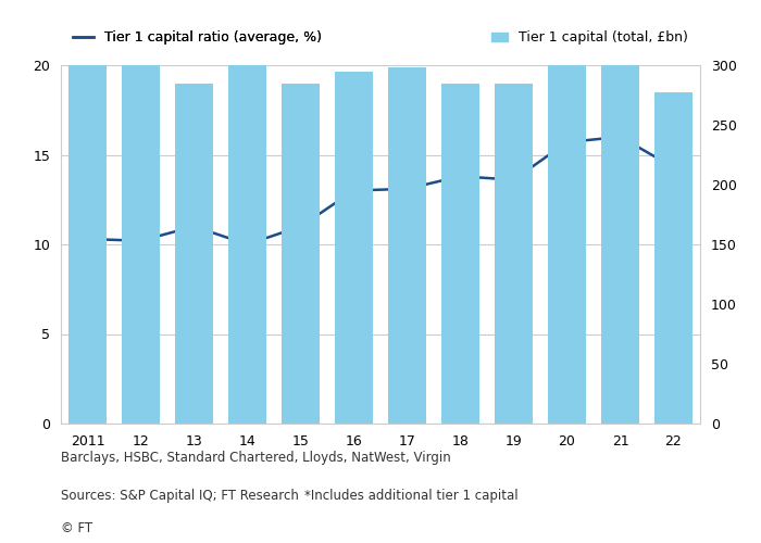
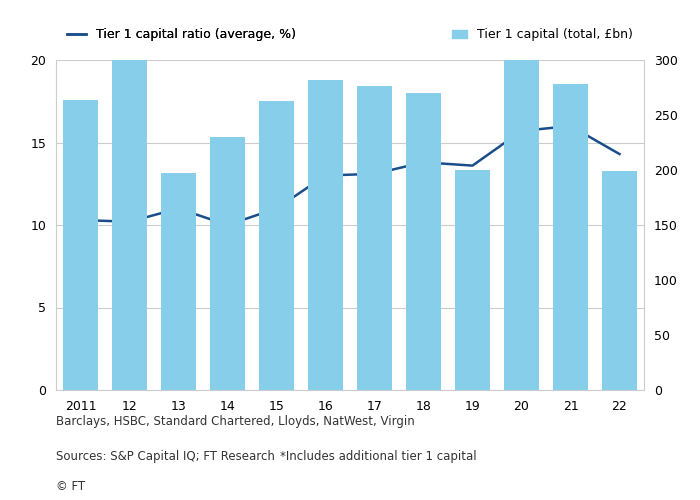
Tier 1 capital (total, £bn)/2011: 300 -> 264
Tier 1 capital (total, £bn)/13: 285 -> 197
Tier 1 capital (total, £bn)/14: 300 -> 230
Tier 1 capital (total, £bn)/15: 285 -> 263
Tier 1 capital (total, £bn)/16: 295 -> 282
Tier 1 capital (total, £bn)/17: 298 -> 276
Tier 1 capital (total, £bn)/18: 285 -> 270
Tier 1 capital (total, £bn)/19: 285 -> 200
Tier 1 capital (total, £bn)/21: 300 -> 278
Tier 1 capital (total, £bn)/22: 277 -> 199
